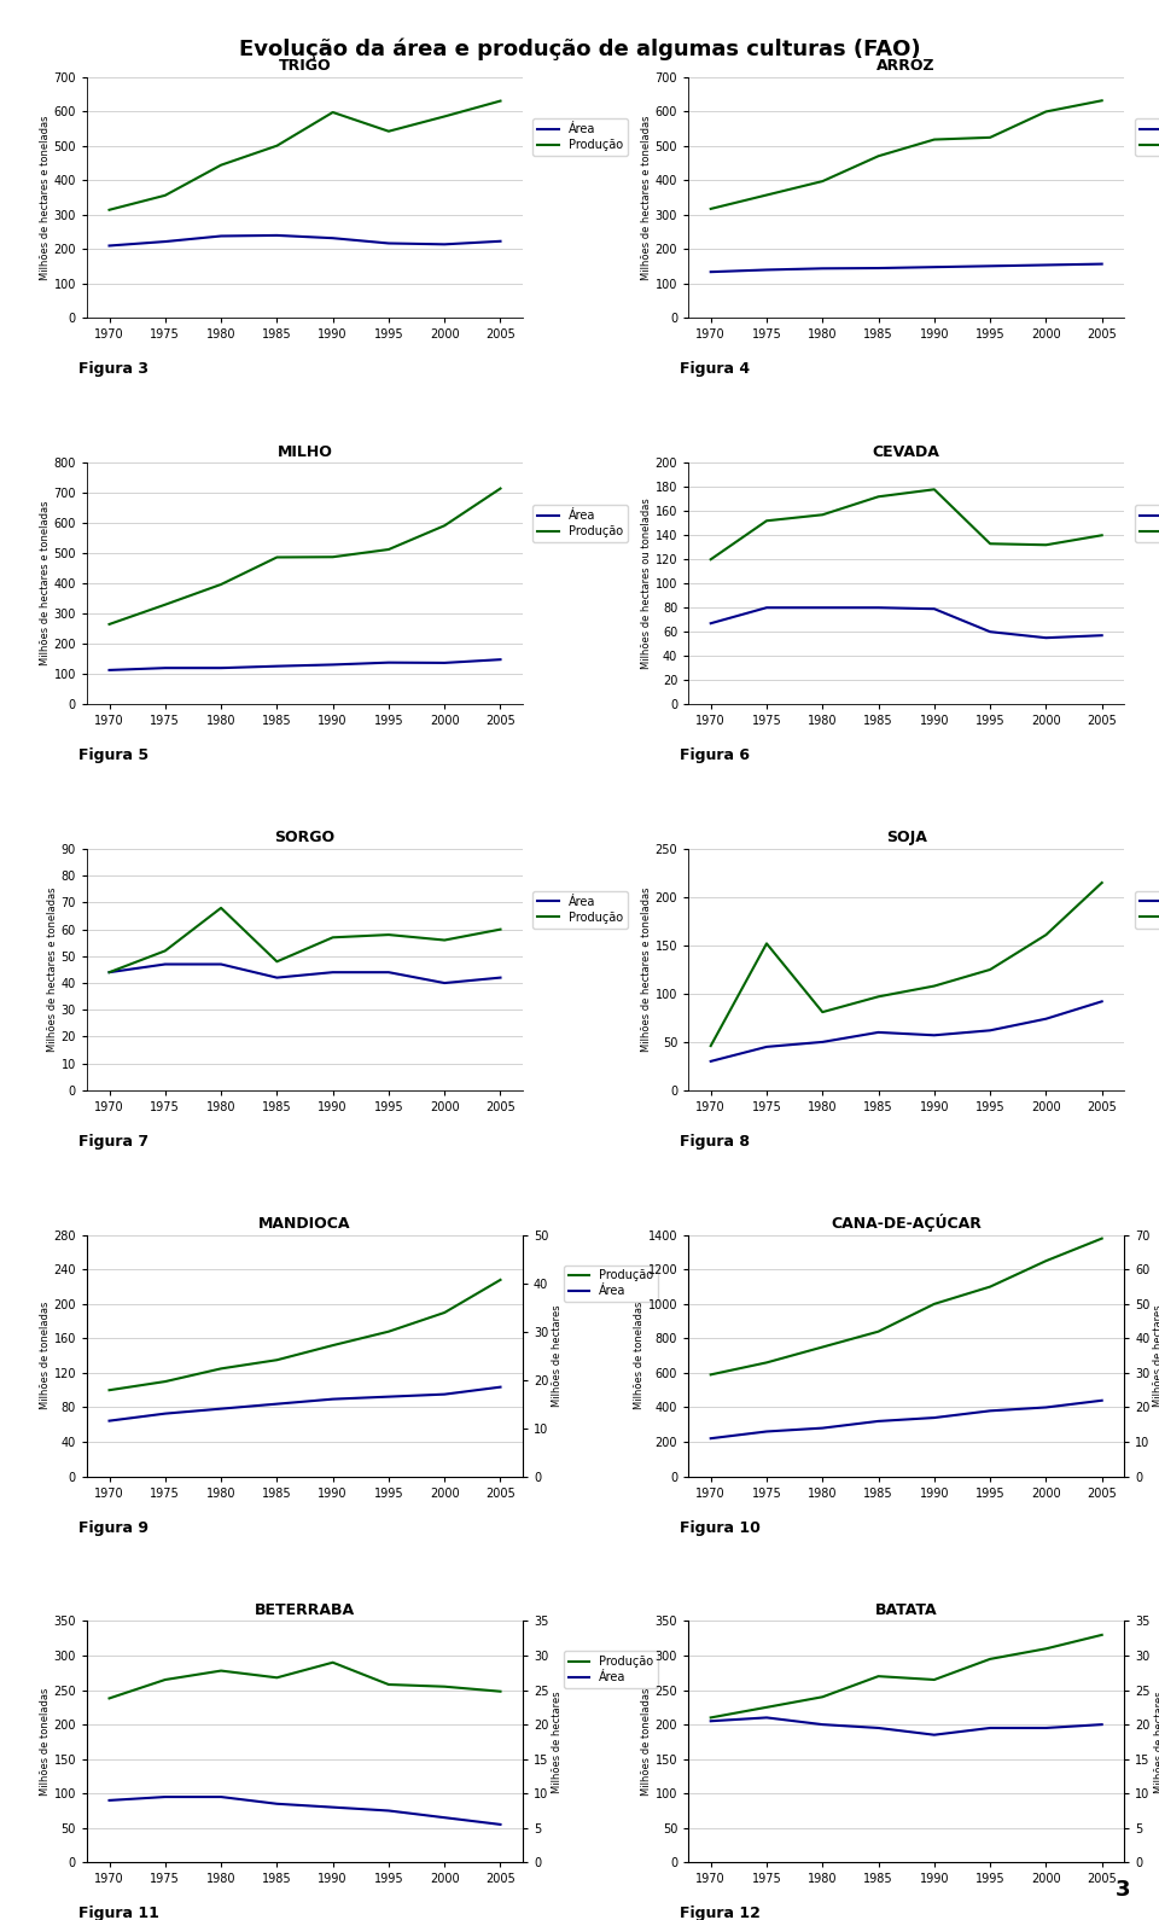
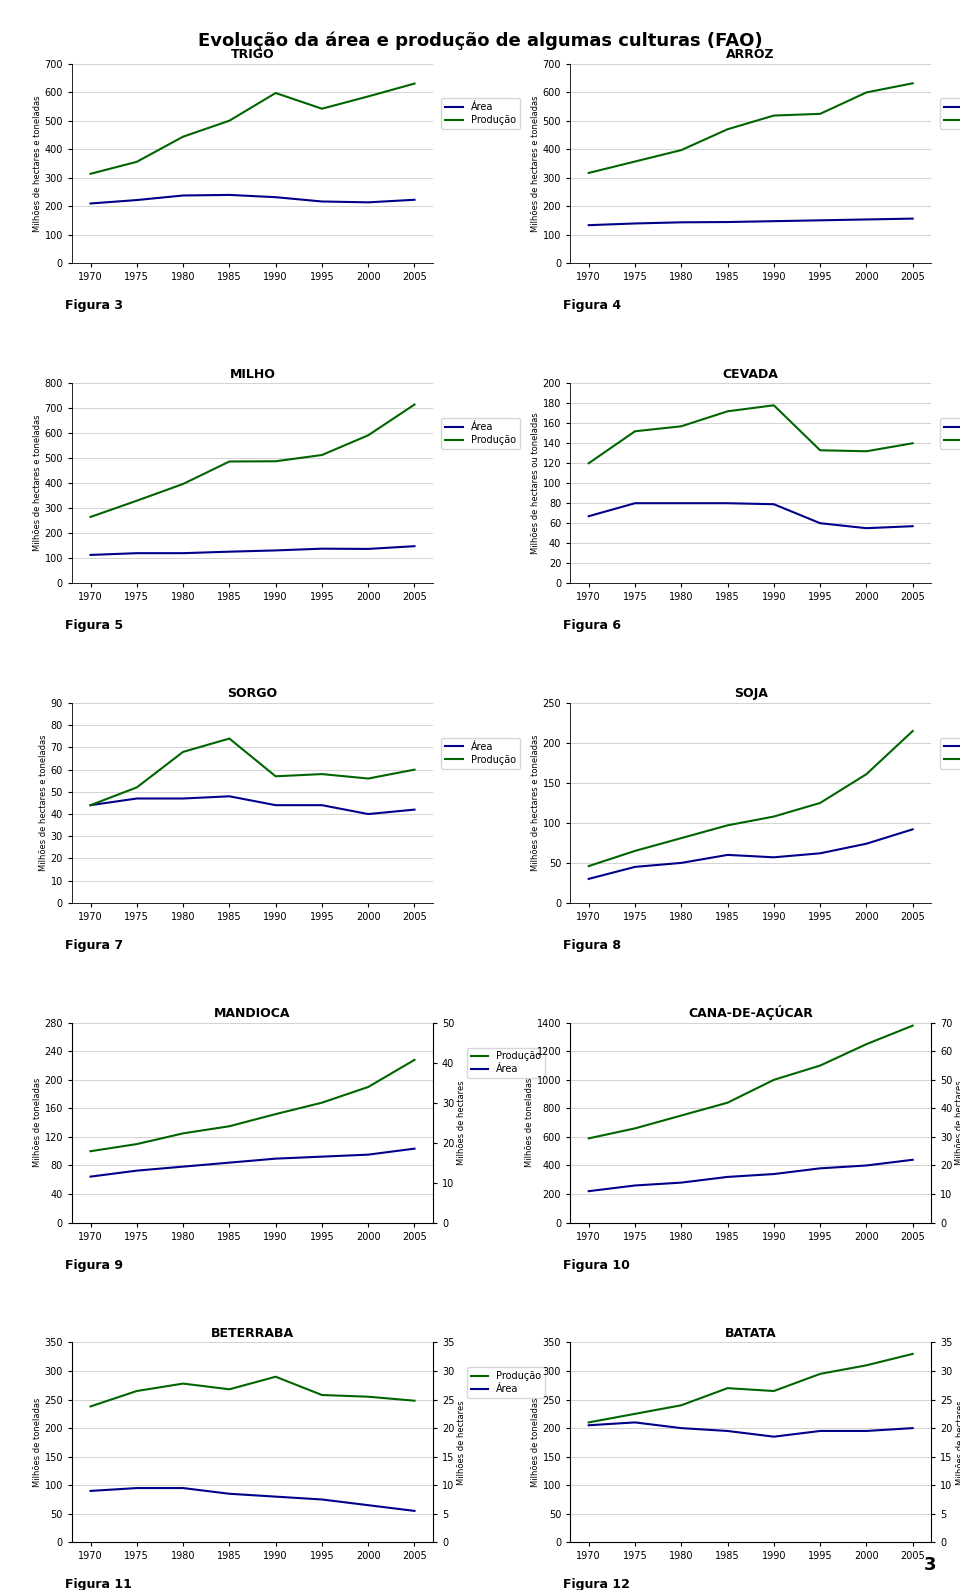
SORGO/Área/1985: 42 -> 48
SORGO/Produção/1985: 48 -> 74
SOJA/Produção/1975: 152 -> 65
